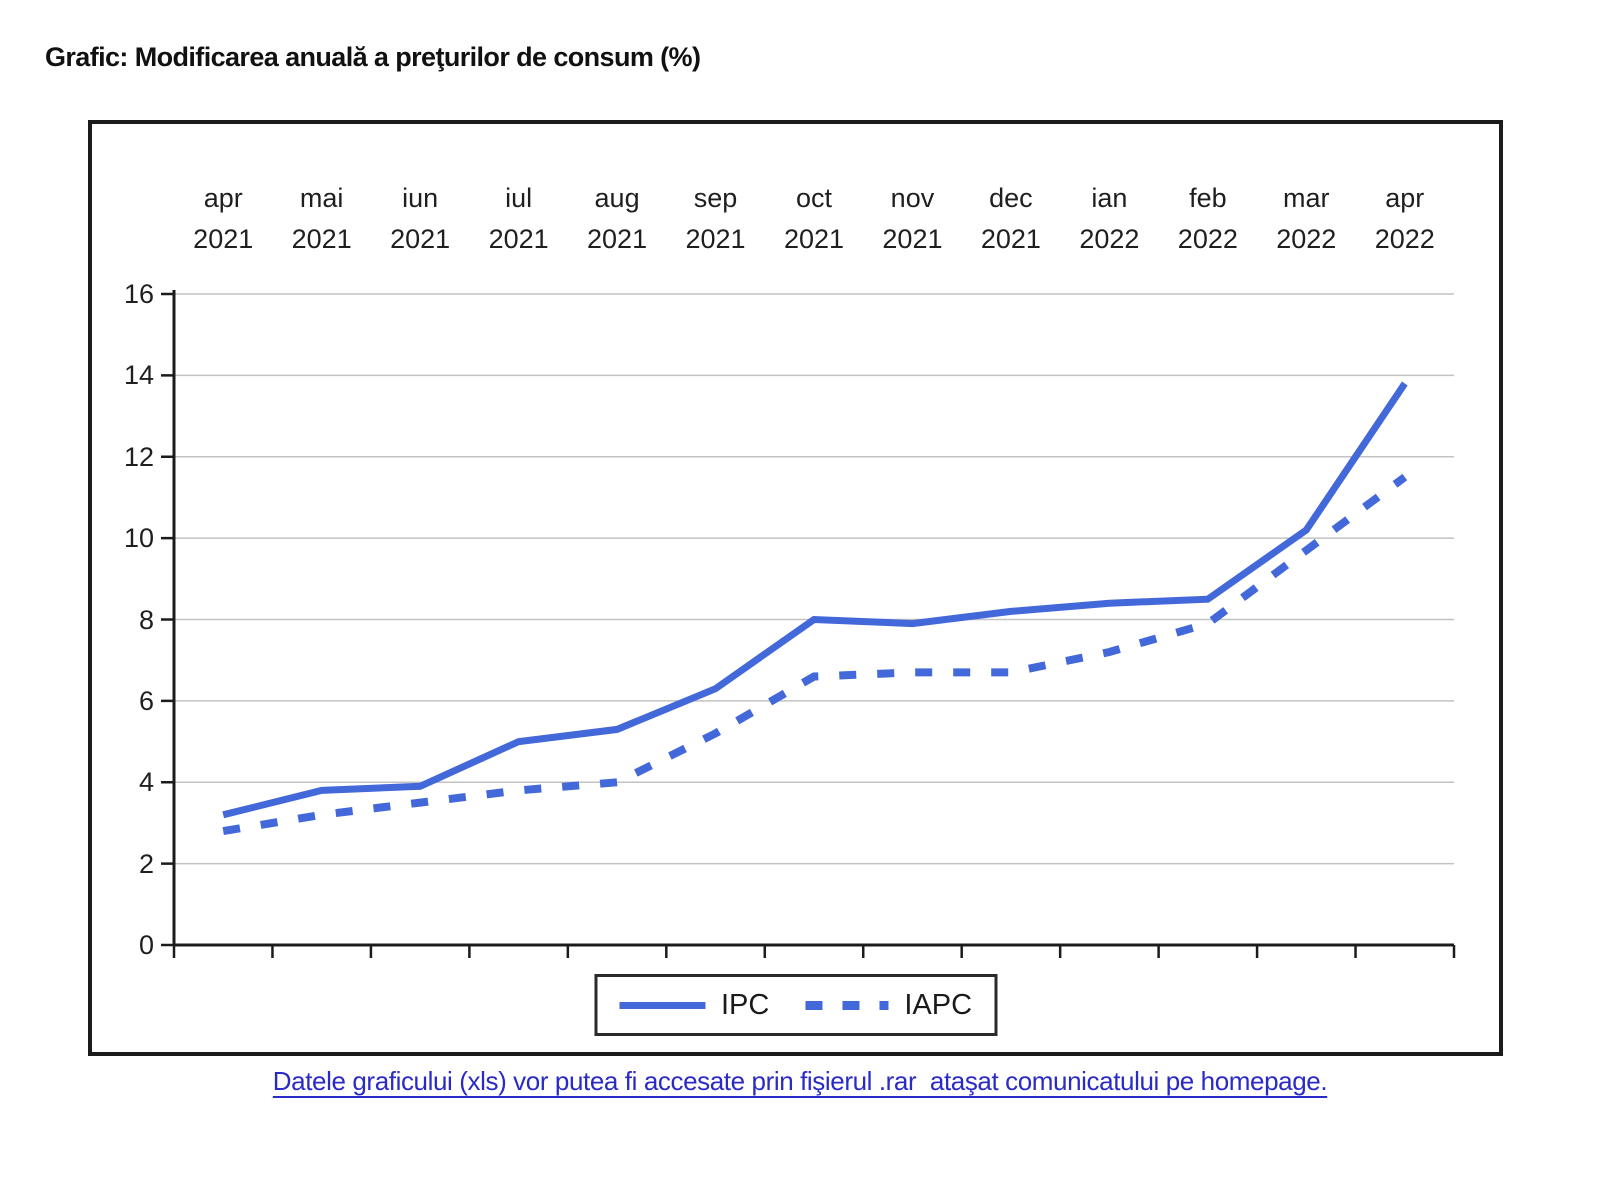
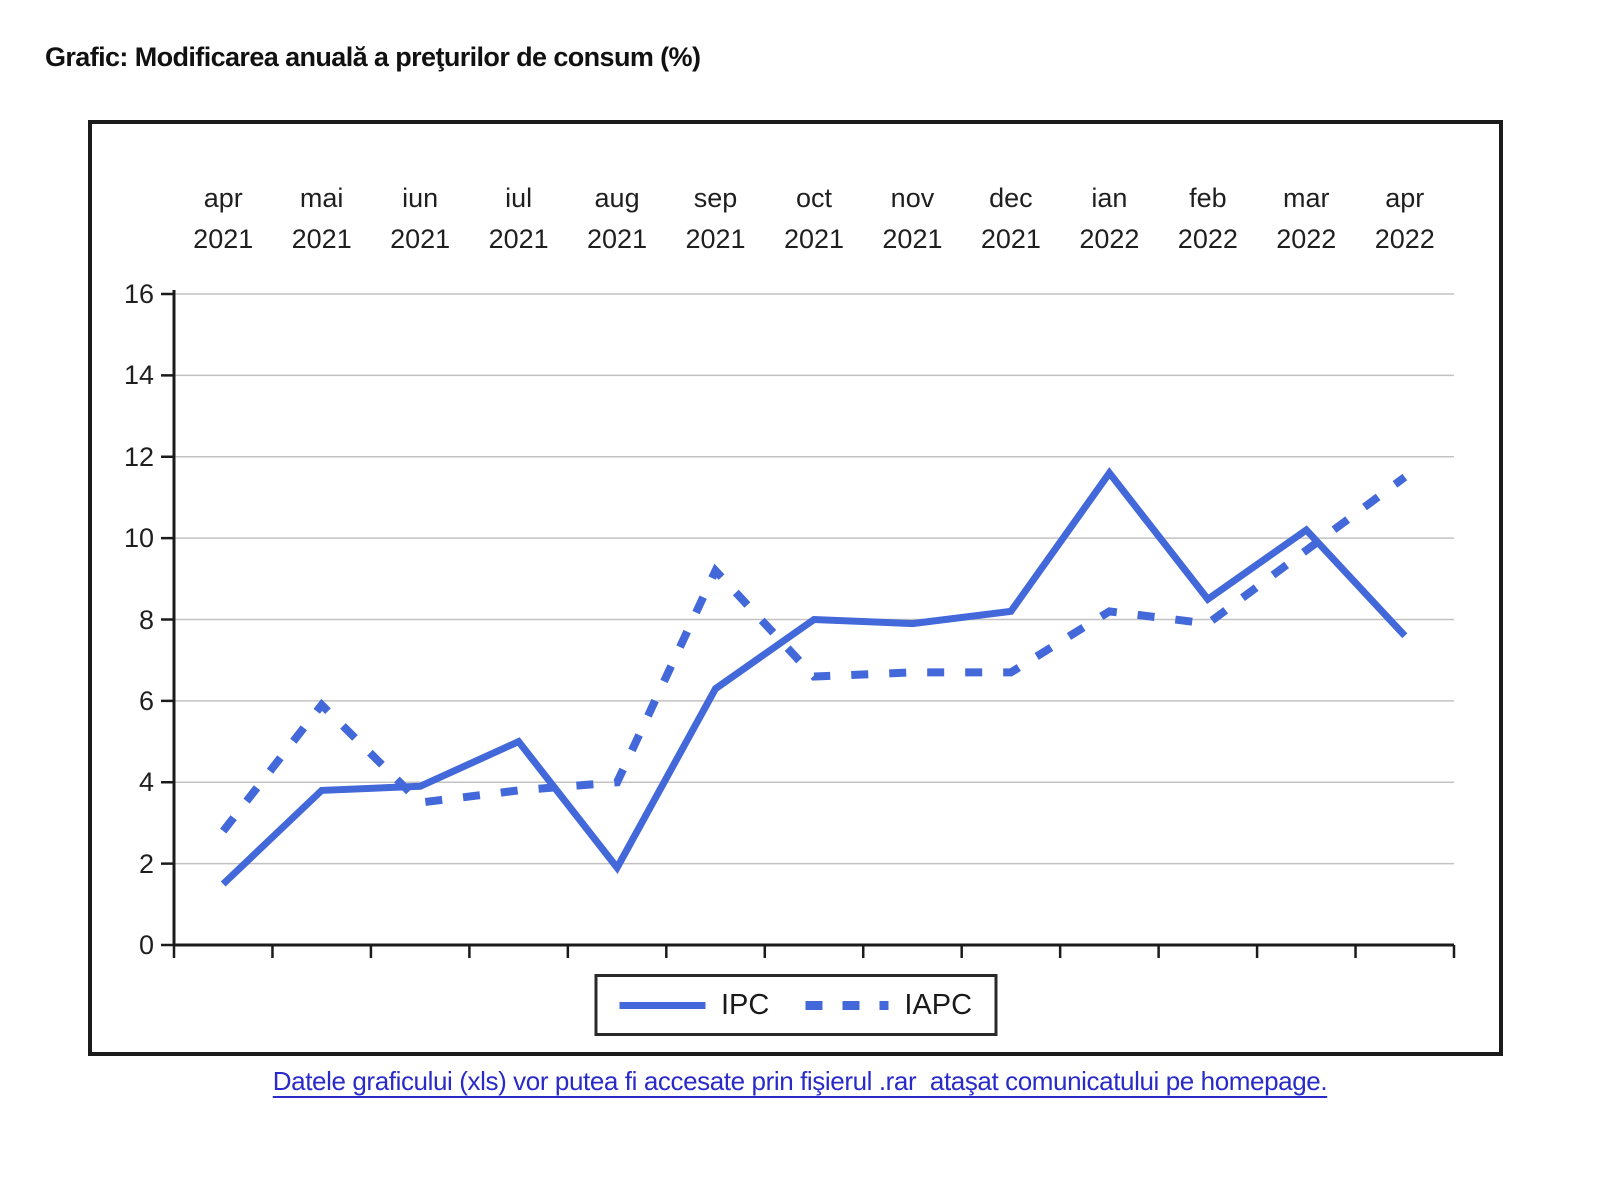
IPC/apr 2021: 3.2 -> 1.5
IAPC/mai 2021: 3.2 -> 5.9
IPC/aug 2021: 5.3 -> 1.9
IAPC/sep 2021: 5.2 -> 9.2
IPC/ian 2022: 8.4 -> 11.6
IAPC/ian 2022: 7.2 -> 8.2
IPC/apr 2022: 13.8 -> 7.6
